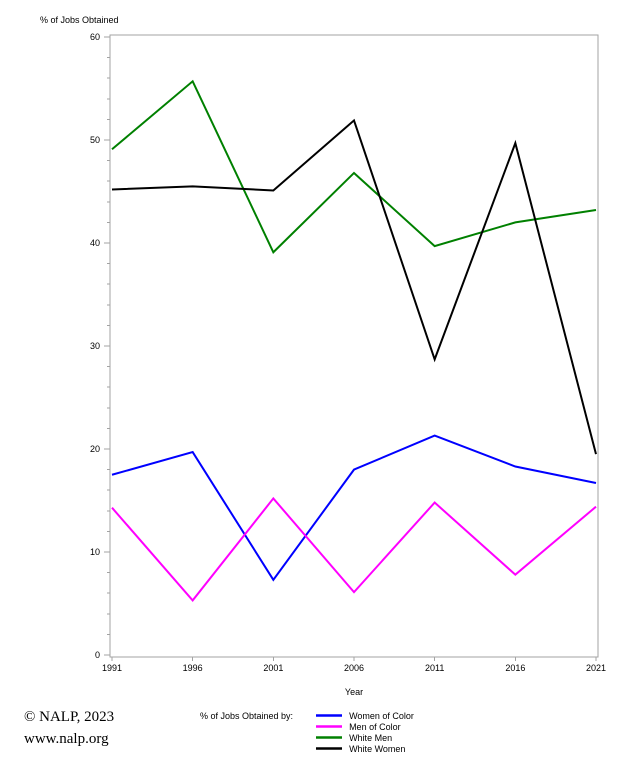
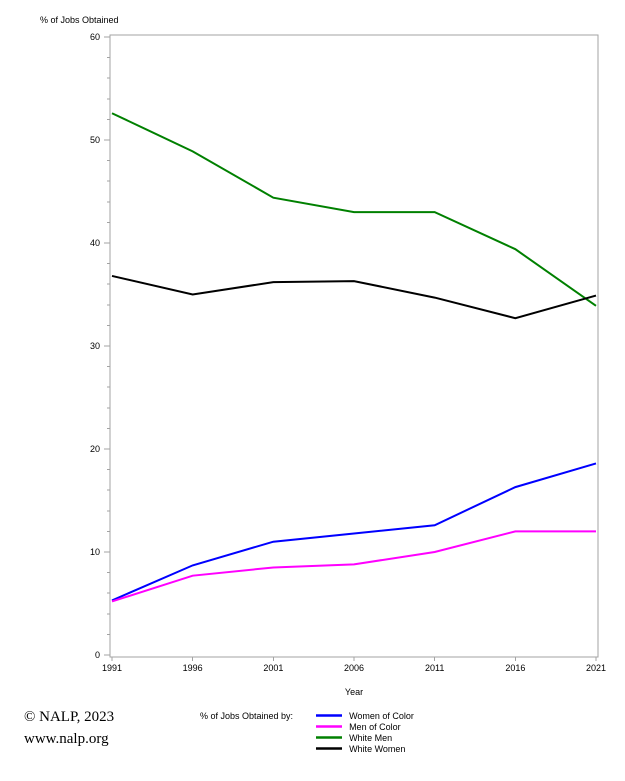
Women of Color/1991: 17.5 -> 5.3
Men of Color/1991: 14.3 -> 5.2
White Men/1991: 49.1 -> 52.6
White Women/1991: 45.2 -> 36.8
Women of Color/1996: 19.7 -> 8.7
Men of Color/1996: 5.3 -> 7.7
White Men/1996: 55.7 -> 48.9
White Women/1996: 45.5 -> 35.0
Women of Color/2001: 7.3 -> 11.0
Men of Color/2001: 15.2 -> 8.5
White Men/2001: 39.1 -> 44.4
White Women/2001: 45.1 -> 36.2
Women of Color/2006: 18.0 -> 11.8
Men of Color/2006: 6.1 -> 8.8
White Men/2006: 46.8 -> 43.0
White Women/2006: 51.9 -> 36.3
Women of Color/2011: 21.3 -> 12.6
Men of Color/2011: 14.8 -> 10.0
White Men/2011: 39.7 -> 43.0
White Women/2011: 28.7 -> 34.7
Women of Color/2016: 18.3 -> 16.3
Men of Color/2016: 7.8 -> 12.0
White Men/2016: 42.0 -> 39.4
White Women/2016: 49.7 -> 32.7
Women of Color/2021: 16.7 -> 18.6
Men of Color/2021: 14.4 -> 12.0
White Men/2021: 43.2 -> 33.9
White Women/2021: 19.5 -> 34.9
